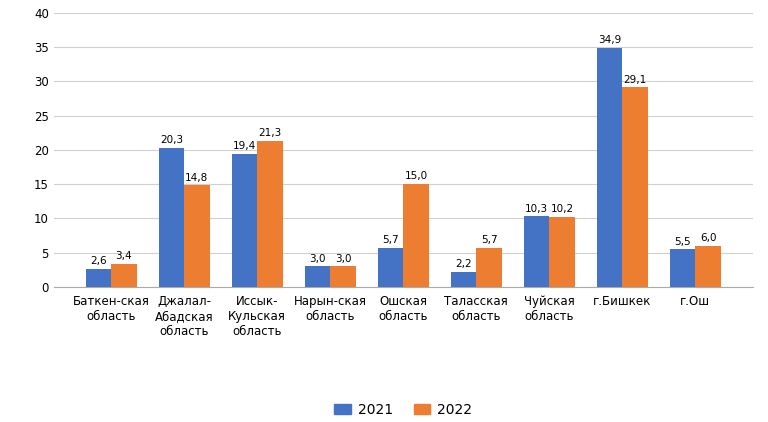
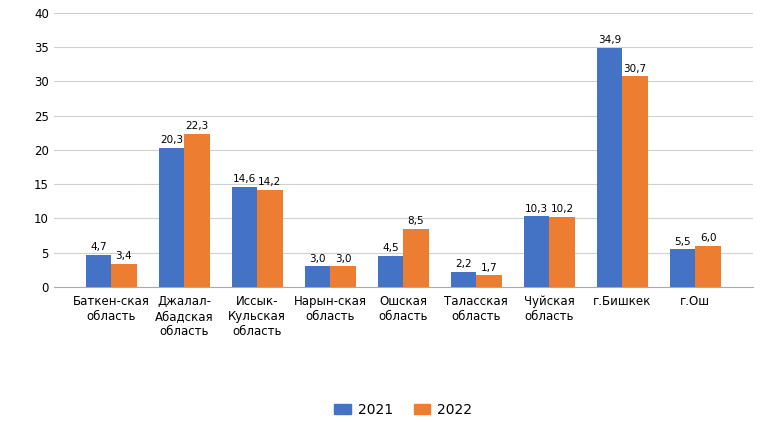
2021/Баткен-ская область: 2,6 -> 4,7
2022/Джалал- Абадская область: 14,8 -> 22,3
2021/Иссык- Кульская область: 19,4 -> 14,6
2022/Иссык- Кульская область: 21,3 -> 14,2
2021/Ошская область: 5,7 -> 4,5
2022/Ошская область: 15,0 -> 8,5
2022/Таласская область: 5,7 -> 1,7
2022/г.Бишкек: 29,1 -> 30,7
